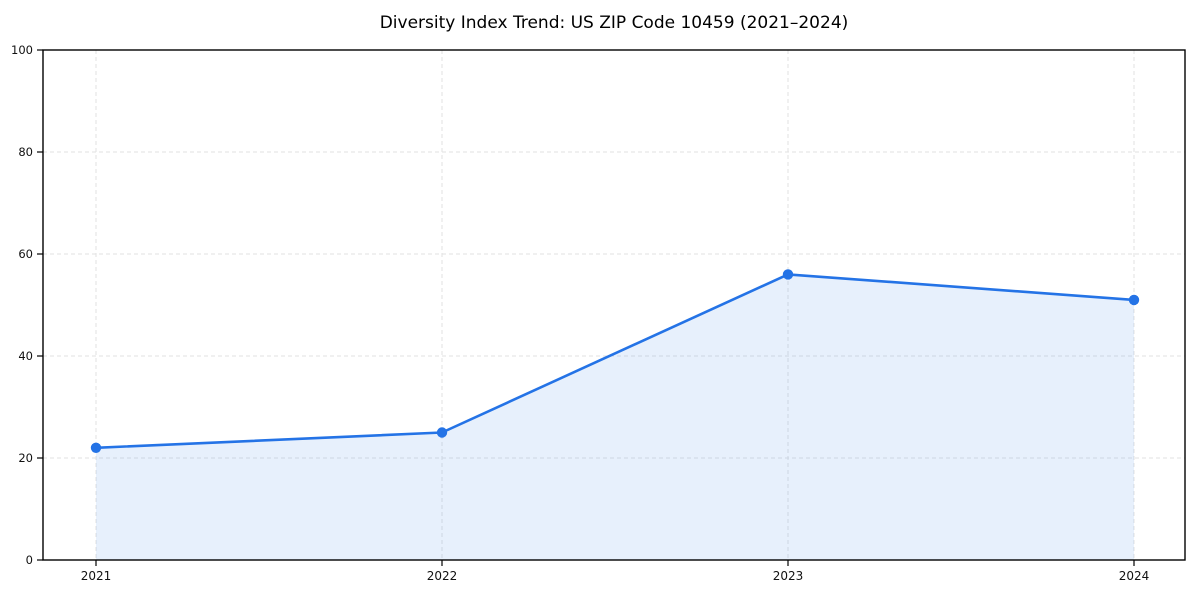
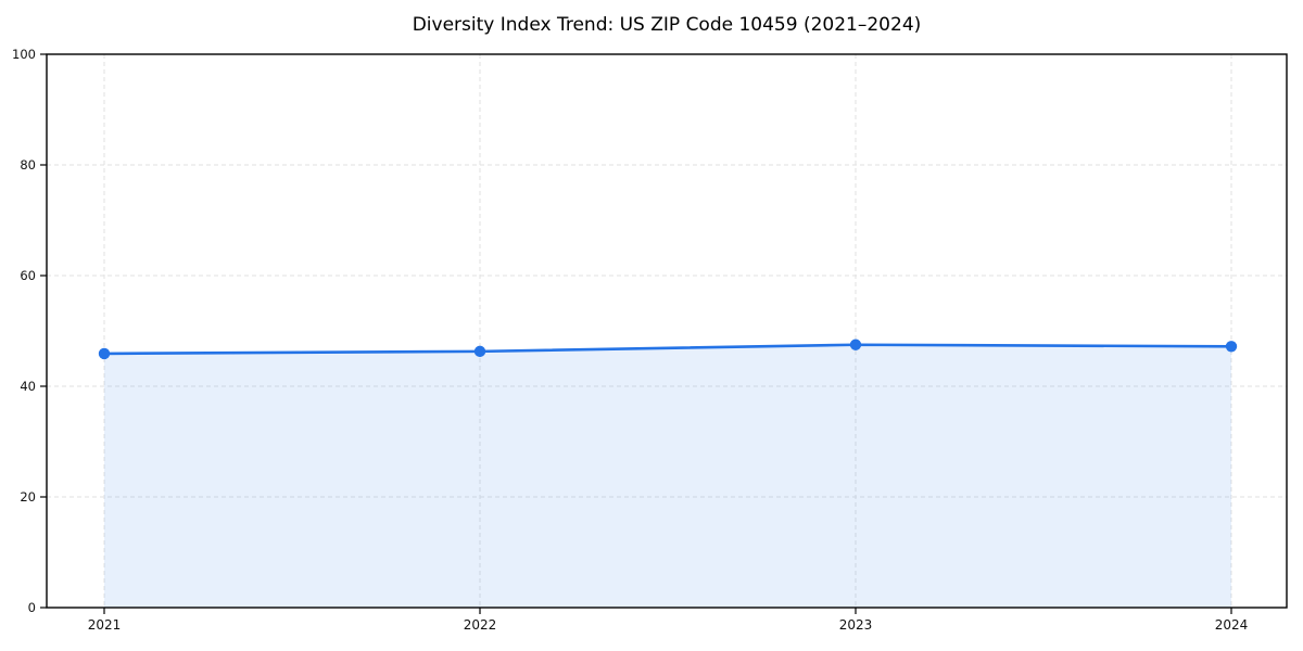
2021: 22 -> 46
2022: 25 -> 46
2023: 56 -> 48
2024: 51 -> 47
